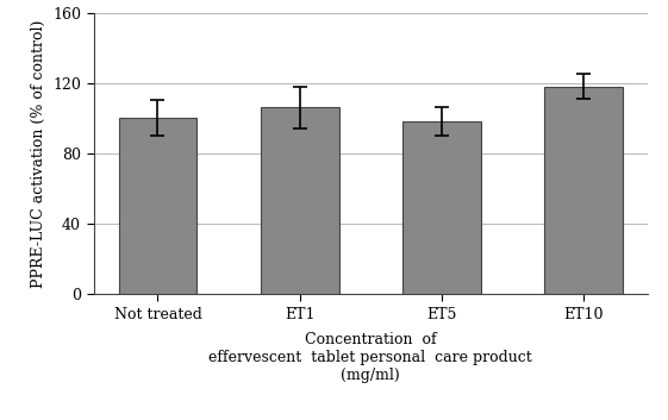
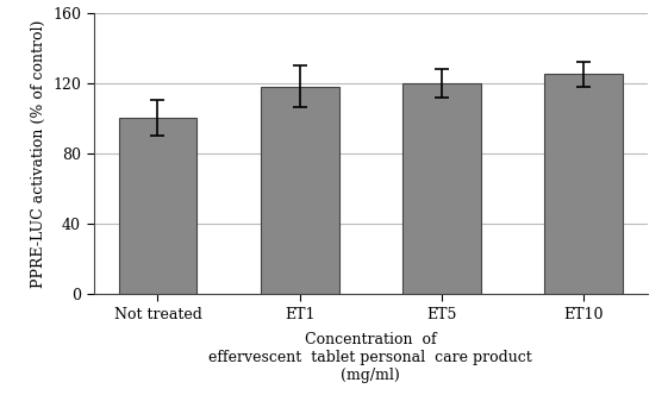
ET1: 106 -> 118
ET5: 98 -> 120
ET10: 118 -> 125
